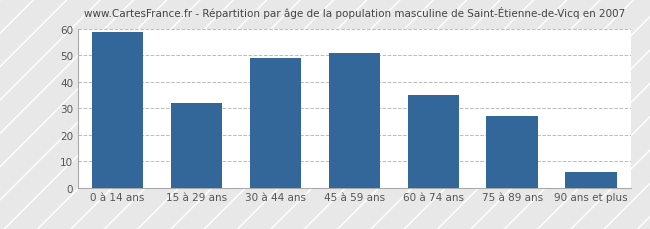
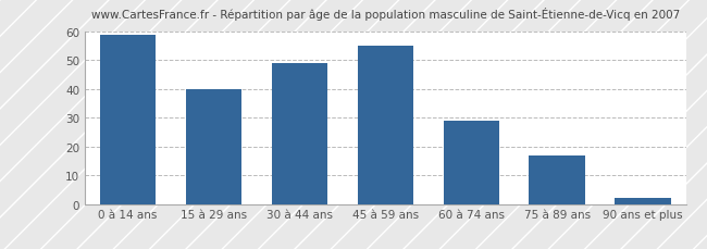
15 à 29 ans: 32 -> 40
45 à 59 ans: 51 -> 55
60 à 74 ans: 35 -> 29
75 à 89 ans: 27 -> 17
90 ans et plus: 6 -> 2
